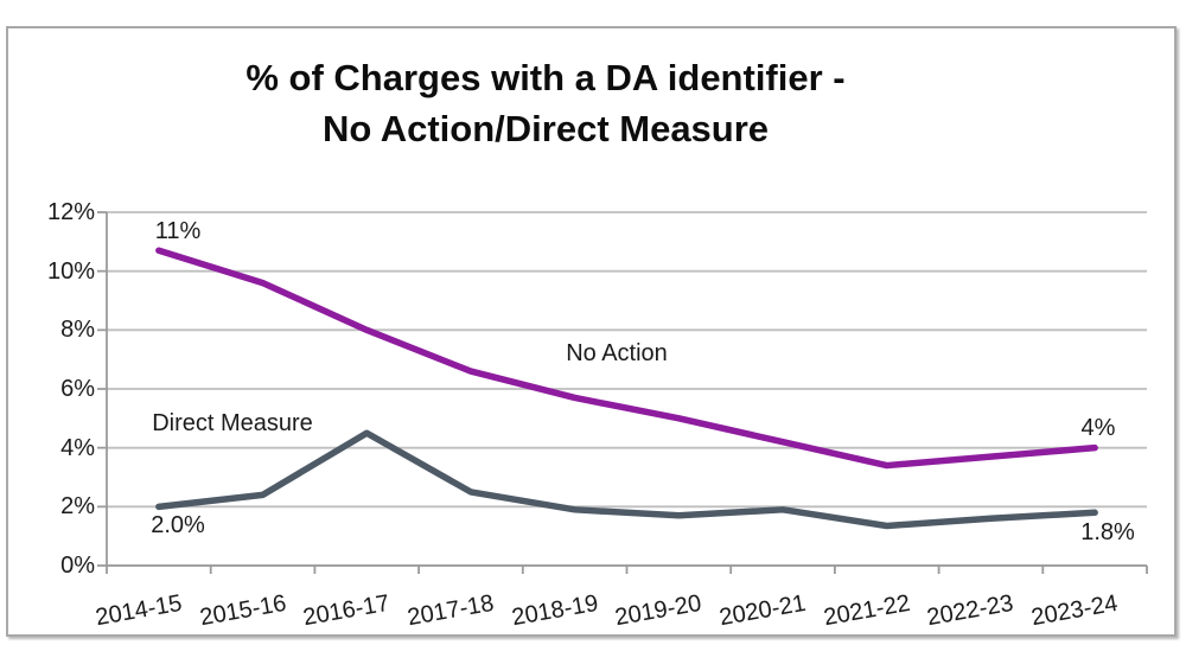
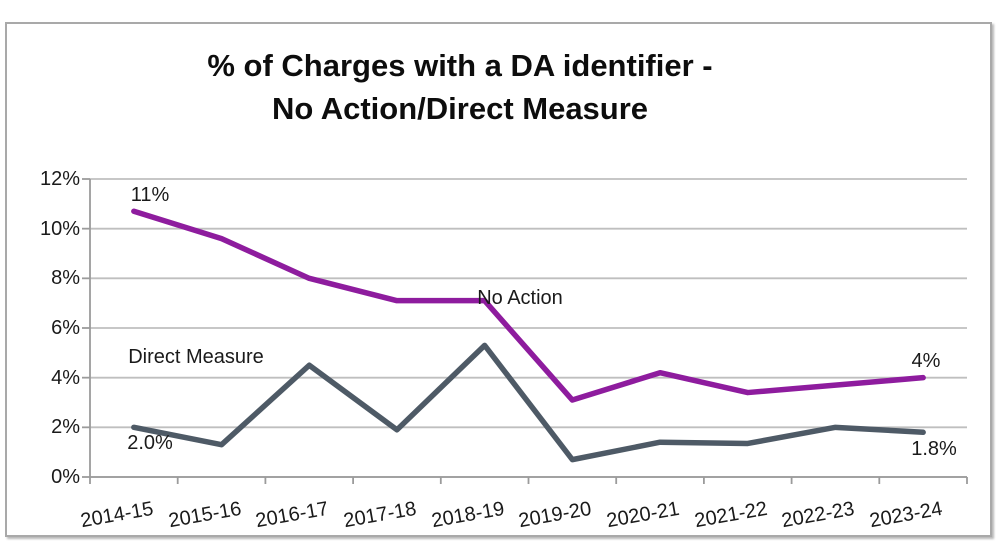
Direct Measure/2015-16: 2.4% -> 1.3%
No Action/2017-18: 6.6% -> 7.1%
Direct Measure/2017-18: 2.5% -> 1.9%
No Action/2018-19: 5.7% -> 7.1%
Direct Measure/2018-19: 1.9% -> 5.3%
No Action/2019-20: 5.0% -> 3.1%
Direct Measure/2019-20: 1.7% -> 0.7%
Direct Measure/2020-21: 1.9% -> 1.4%
Direct Measure/2022-23: 1.6% -> 2.0%
